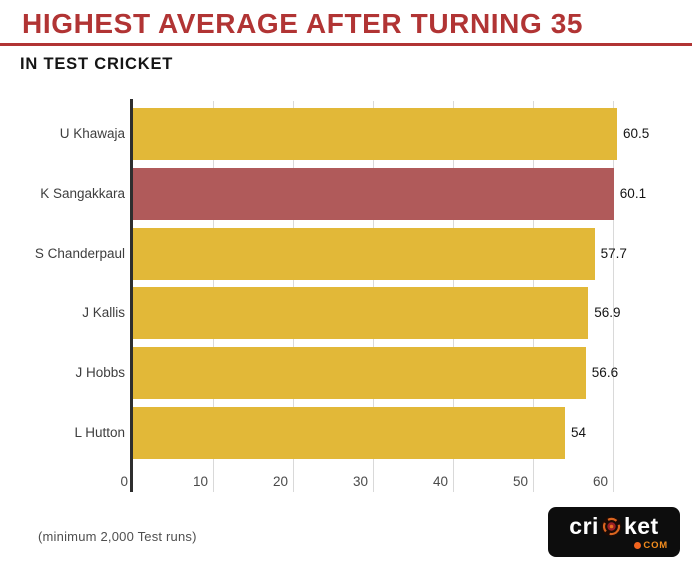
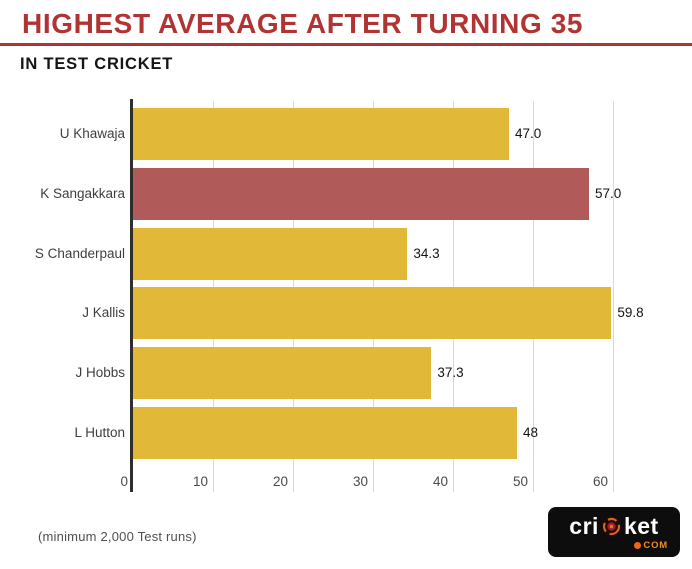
U Khawaja: 60.5 -> 47.0
K Sangakkara: 60.1 -> 57.0
S Chanderpaul: 57.7 -> 34.3
J Kallis: 56.9 -> 59.8
J Hobbs: 56.6 -> 37.3
L Hutton: 54 -> 48
